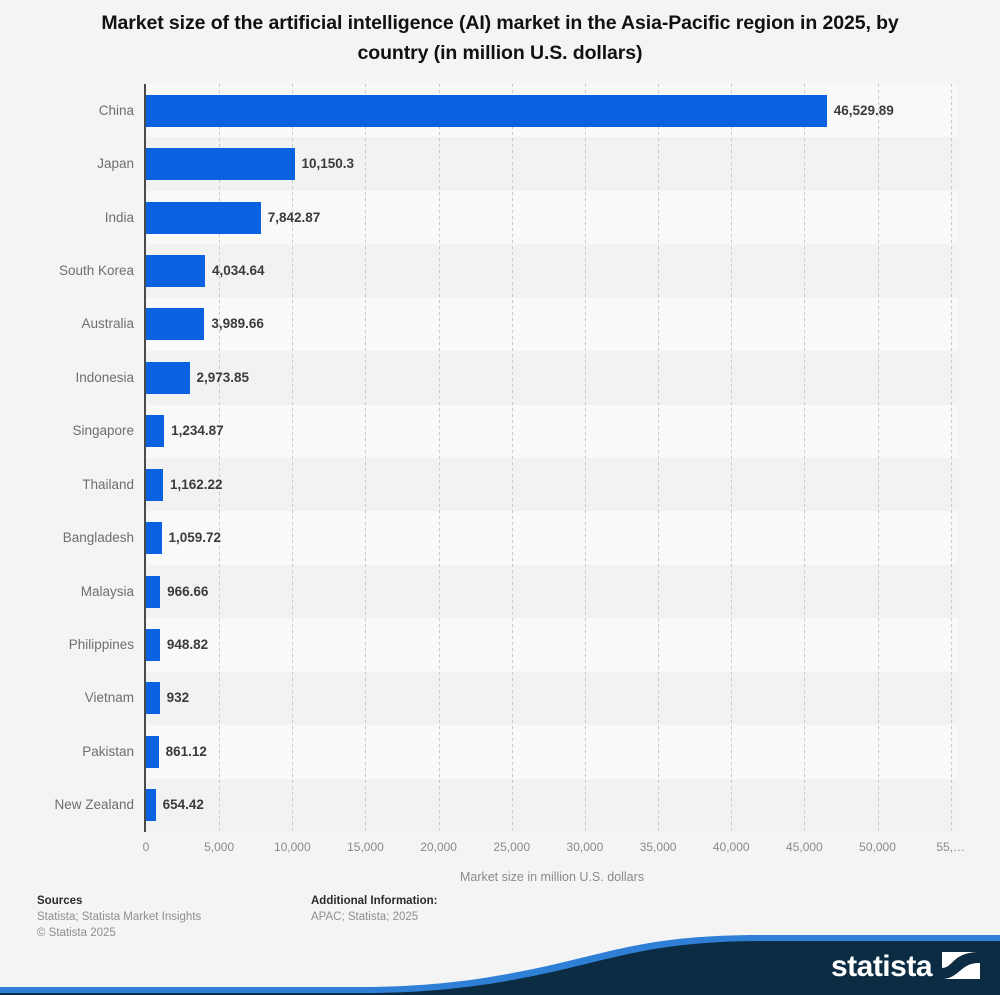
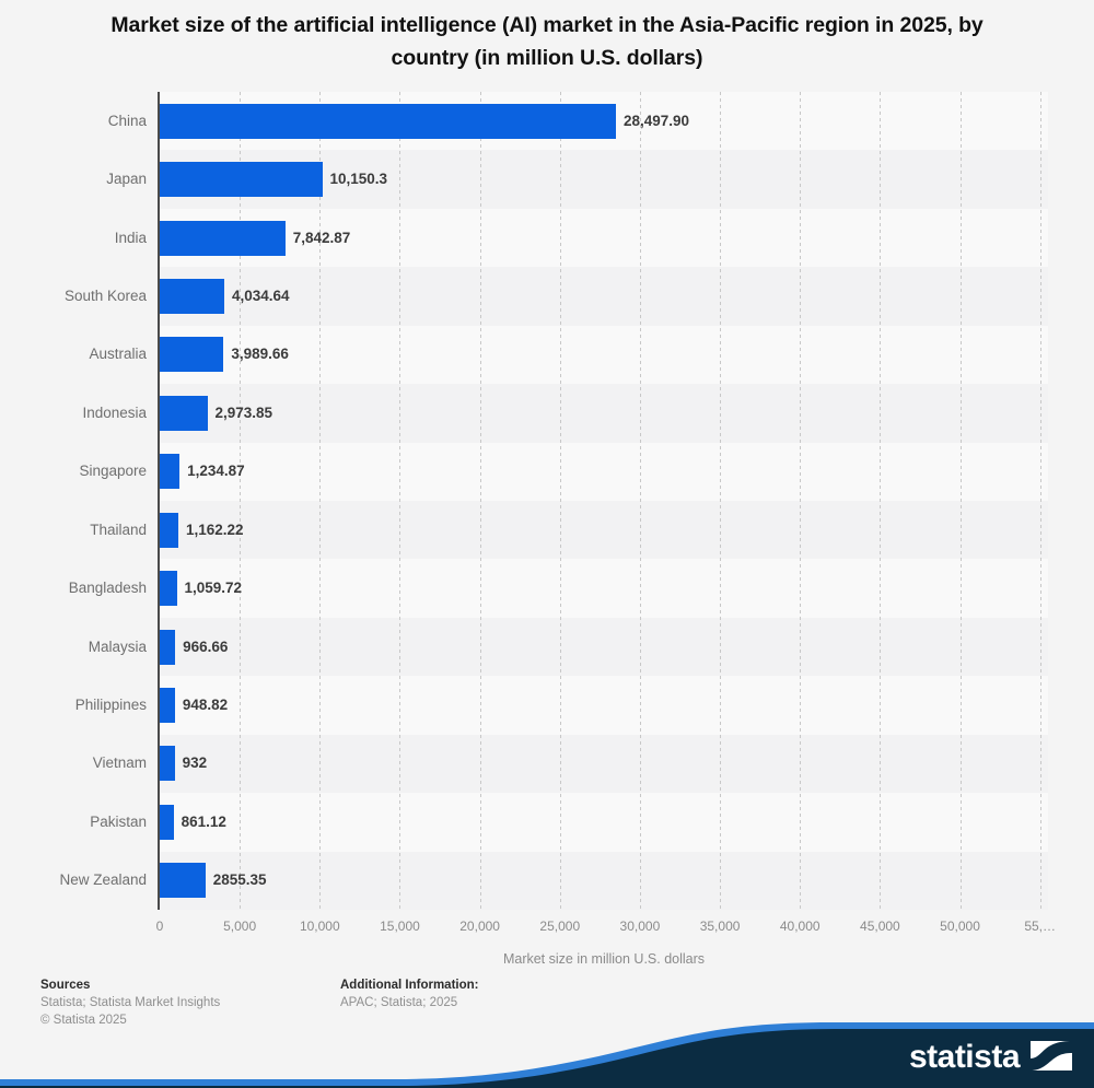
China: 46,529.89 -> 28,497.90
New Zealand: 654.42 -> 2855.35
